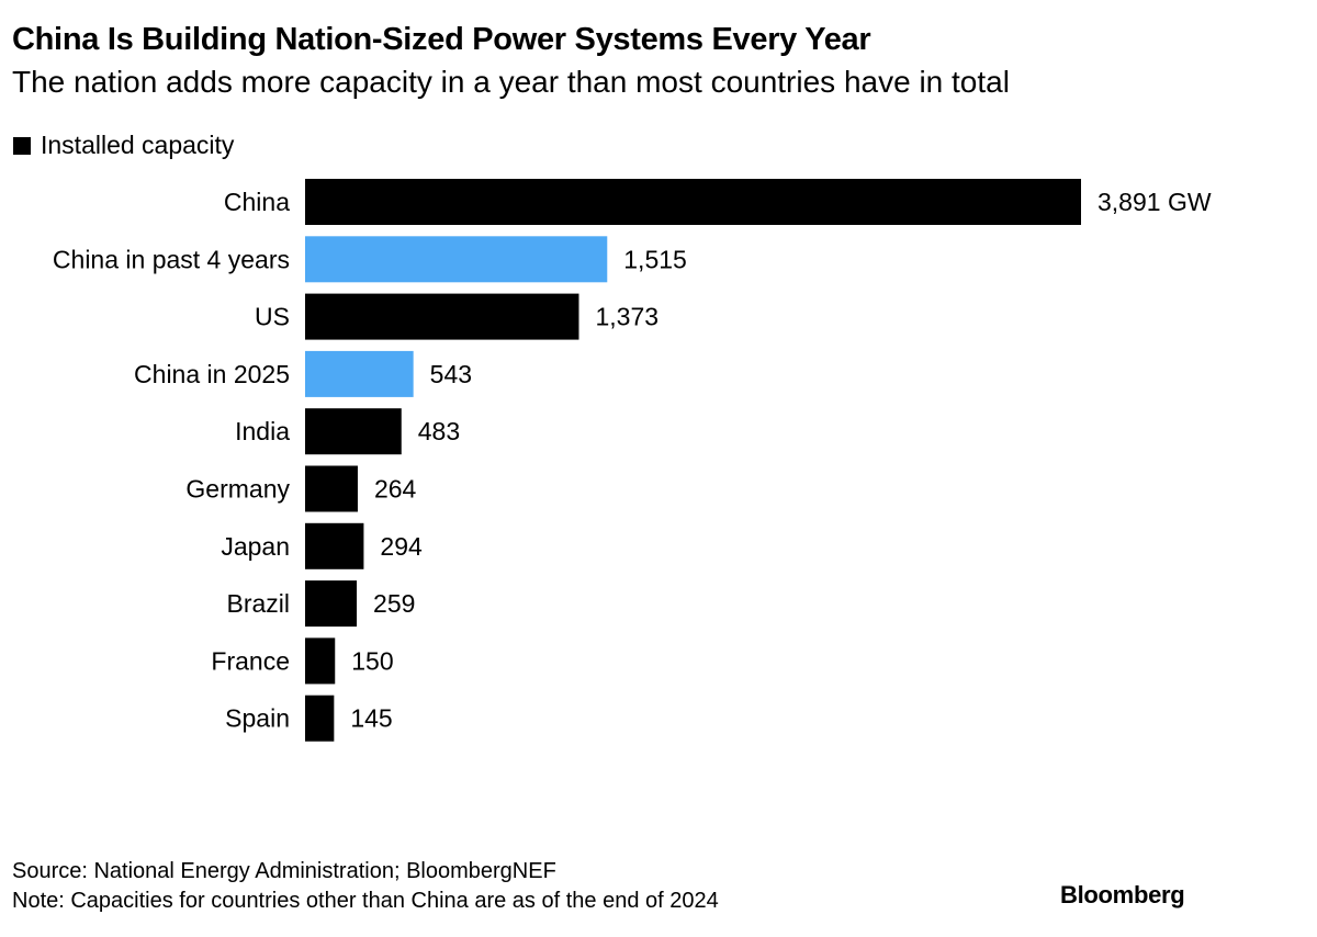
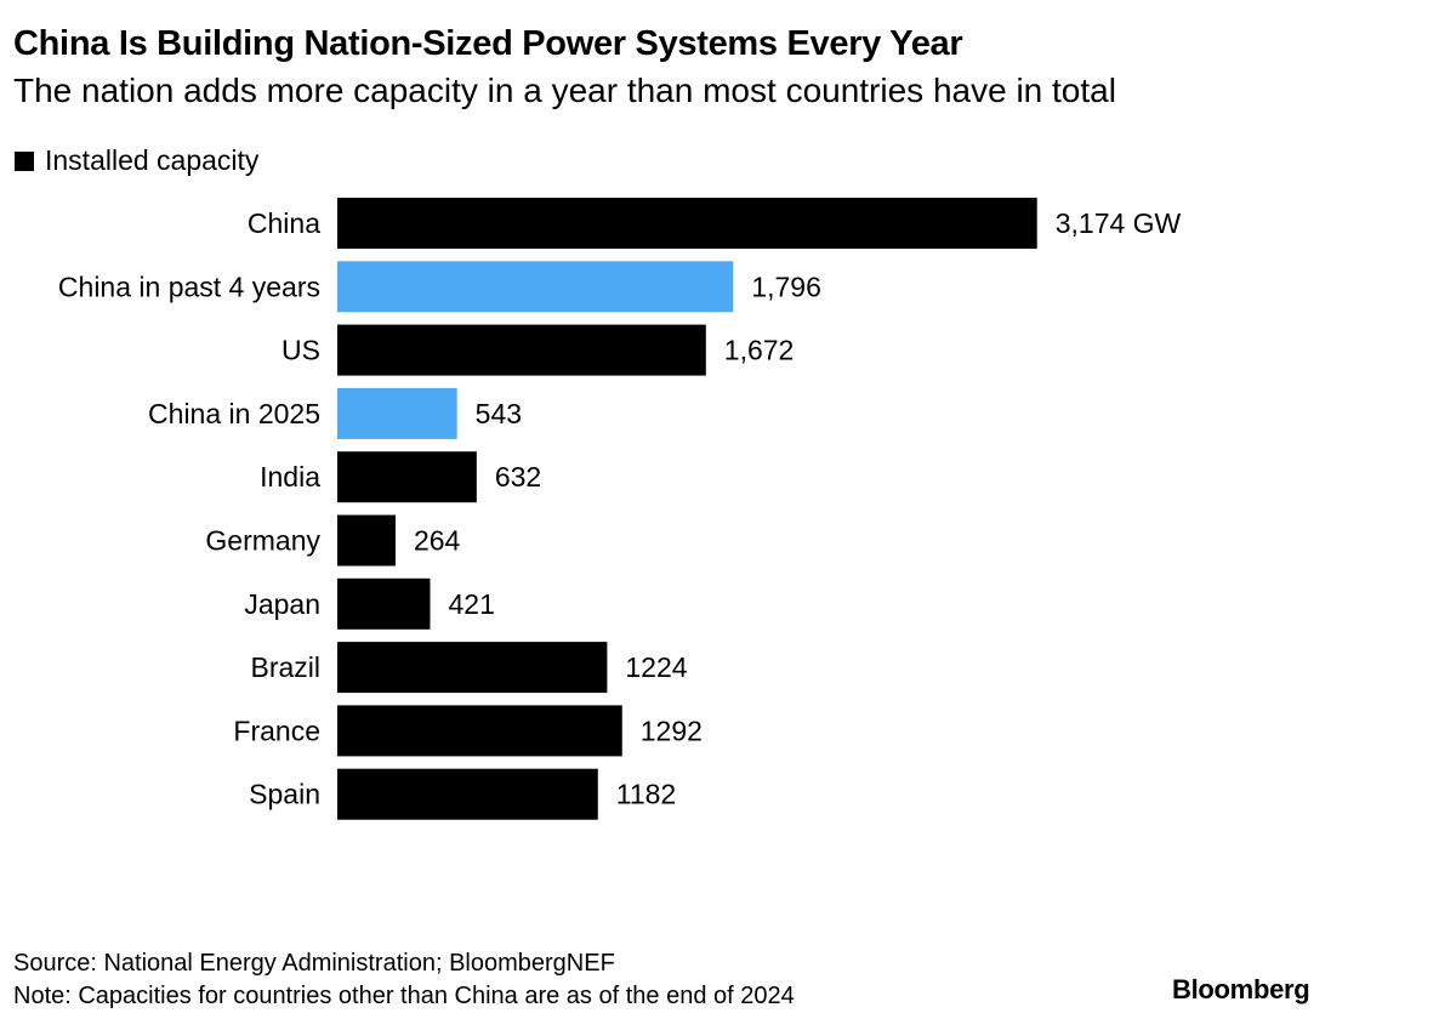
China: 3,891 -> 3,174
China in past 4 years: 1,515 -> 1,796
US: 1,373 -> 1,672
India: 483 -> 632
Japan: 294 -> 421
Brazil: 259 -> 1224
France: 150 -> 1292
Spain: 145 -> 1182
